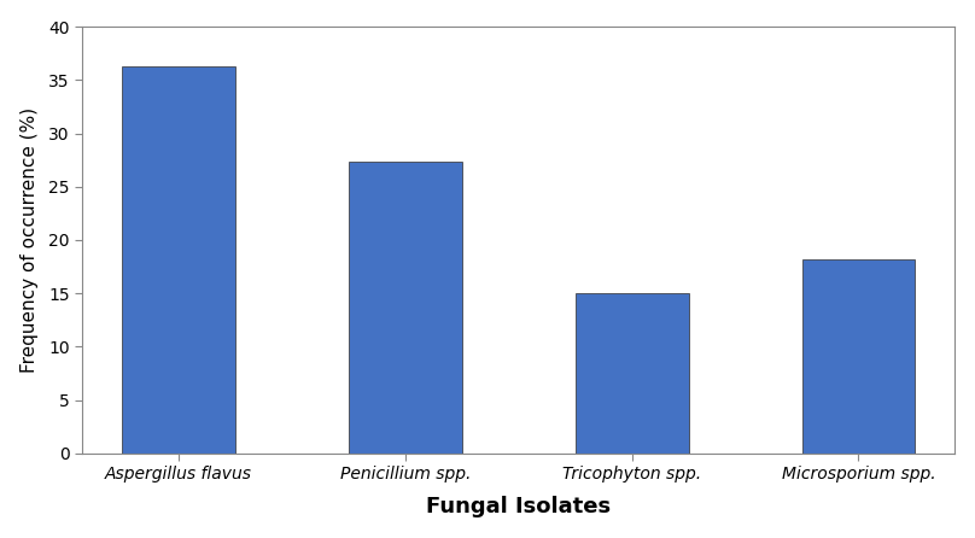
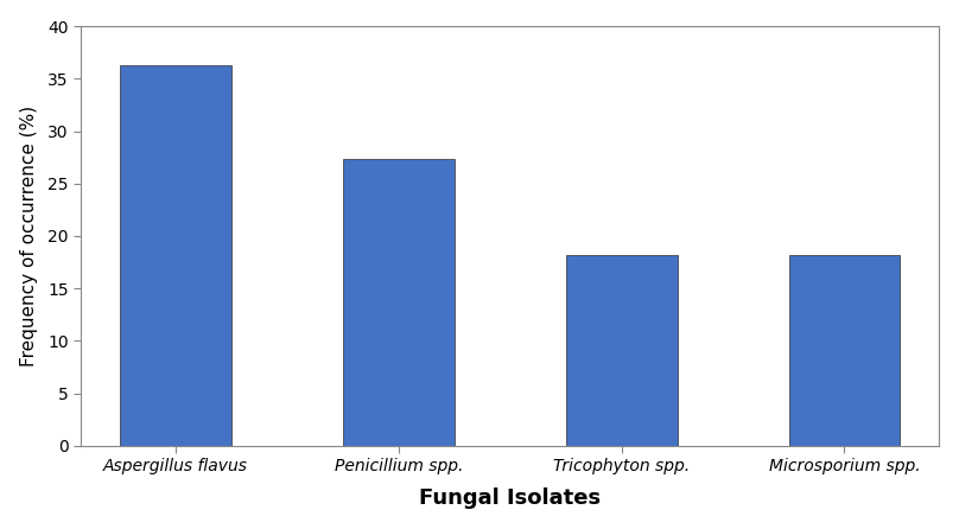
Tricophyton spp.: 15.0 -> 18.2
